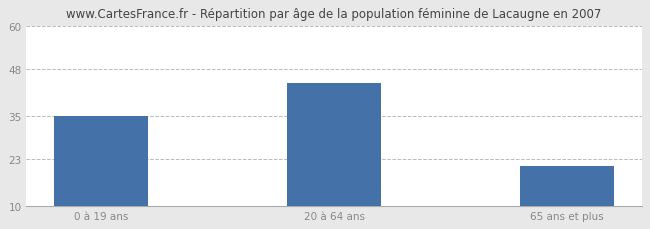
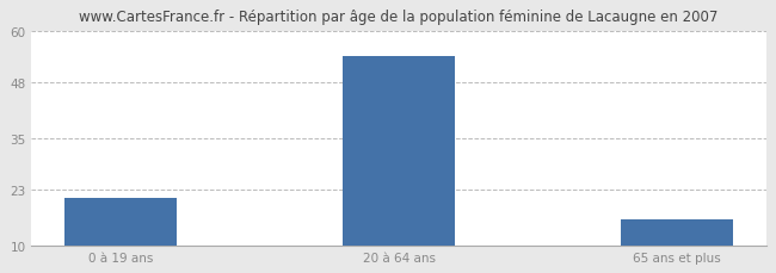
0 à 19 ans: 35 -> 21
20 à 64 ans: 44 -> 54
65 ans et plus: 21 -> 16
